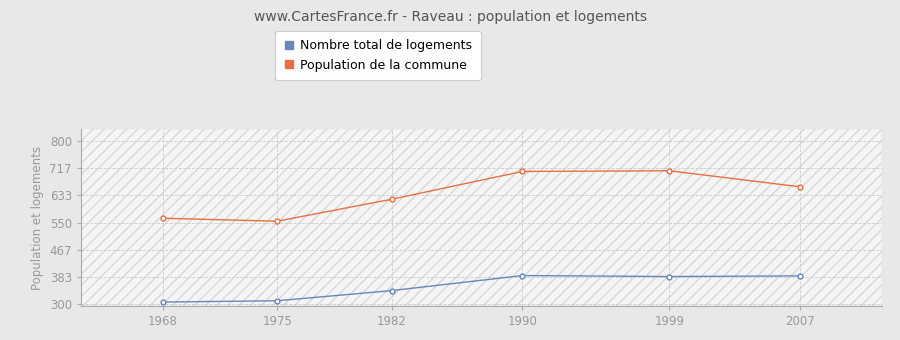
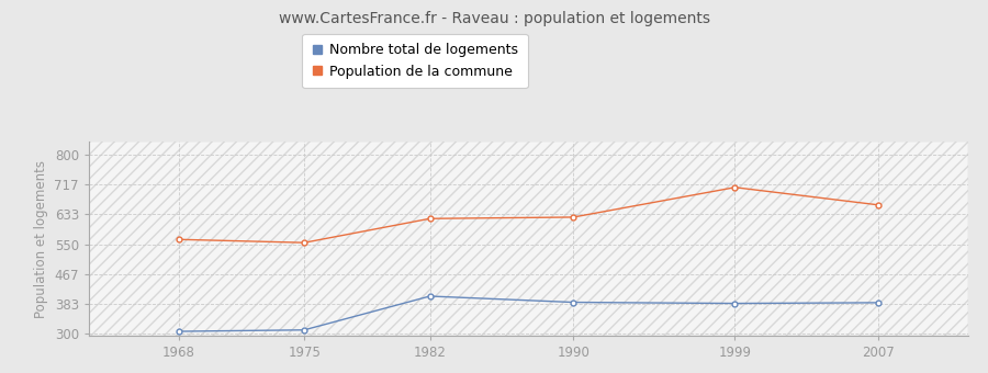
Nombre total de logements/1982: 342 -> 405
Population de la commune/1990: 706 -> 625
